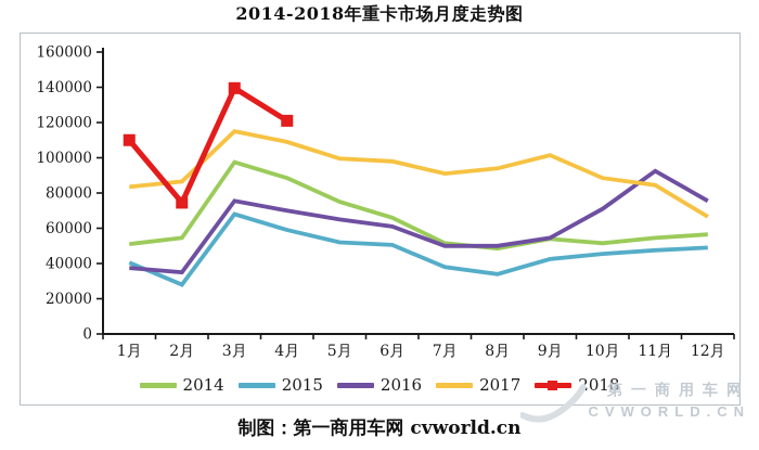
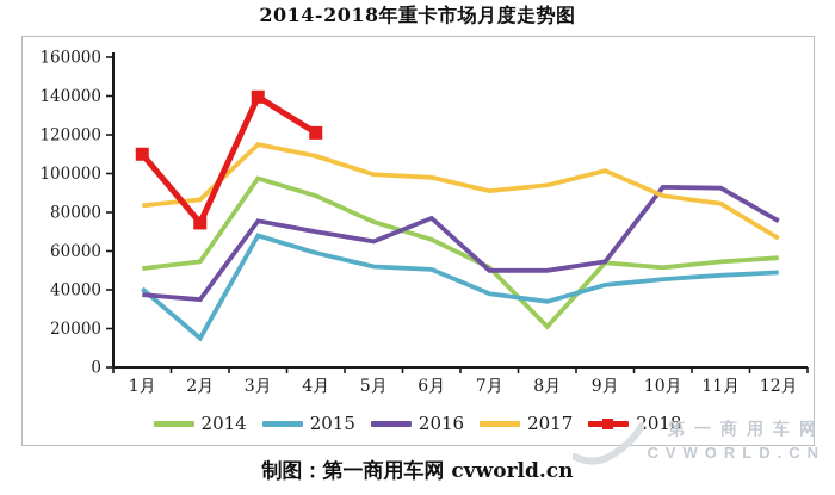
2015/2月: 28000 -> 15000
2016/6月: 61000 -> 77000
2014/8月: 48000 -> 21000
2016/10月: 71000 -> 93000
